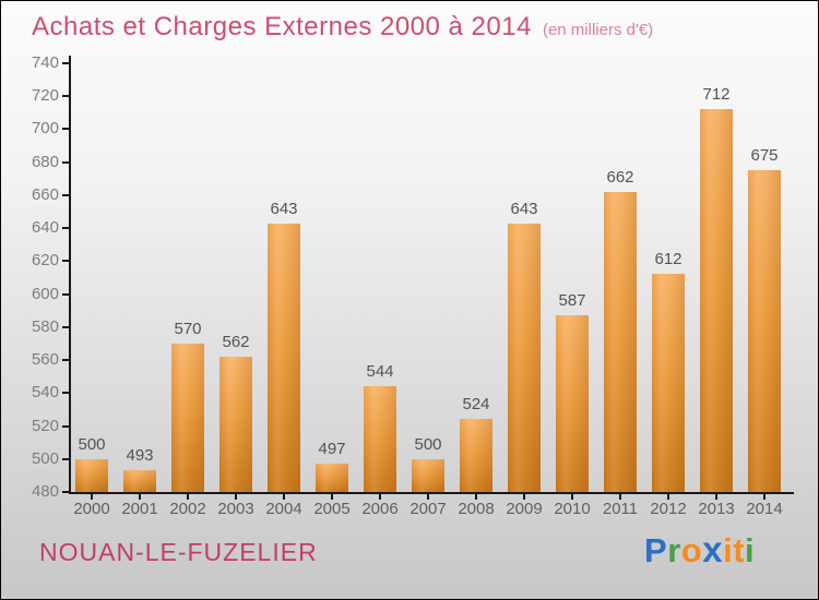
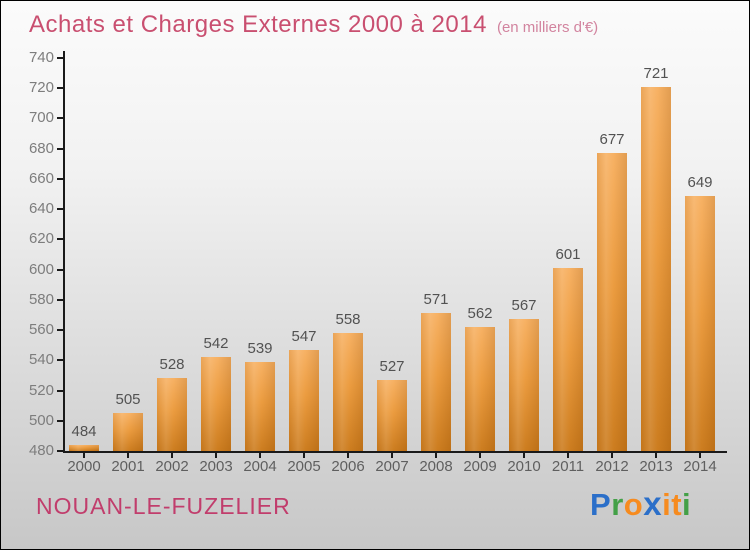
2000: 500 -> 484
2001: 493 -> 505
2002: 570 -> 528
2003: 562 -> 542
2004: 643 -> 539
2005: 497 -> 547
2006: 544 -> 558
2007: 500 -> 527
2008: 524 -> 571
2009: 643 -> 562
2010: 587 -> 567
2011: 662 -> 601
2012: 612 -> 677
2013: 712 -> 721
2014: 675 -> 649
